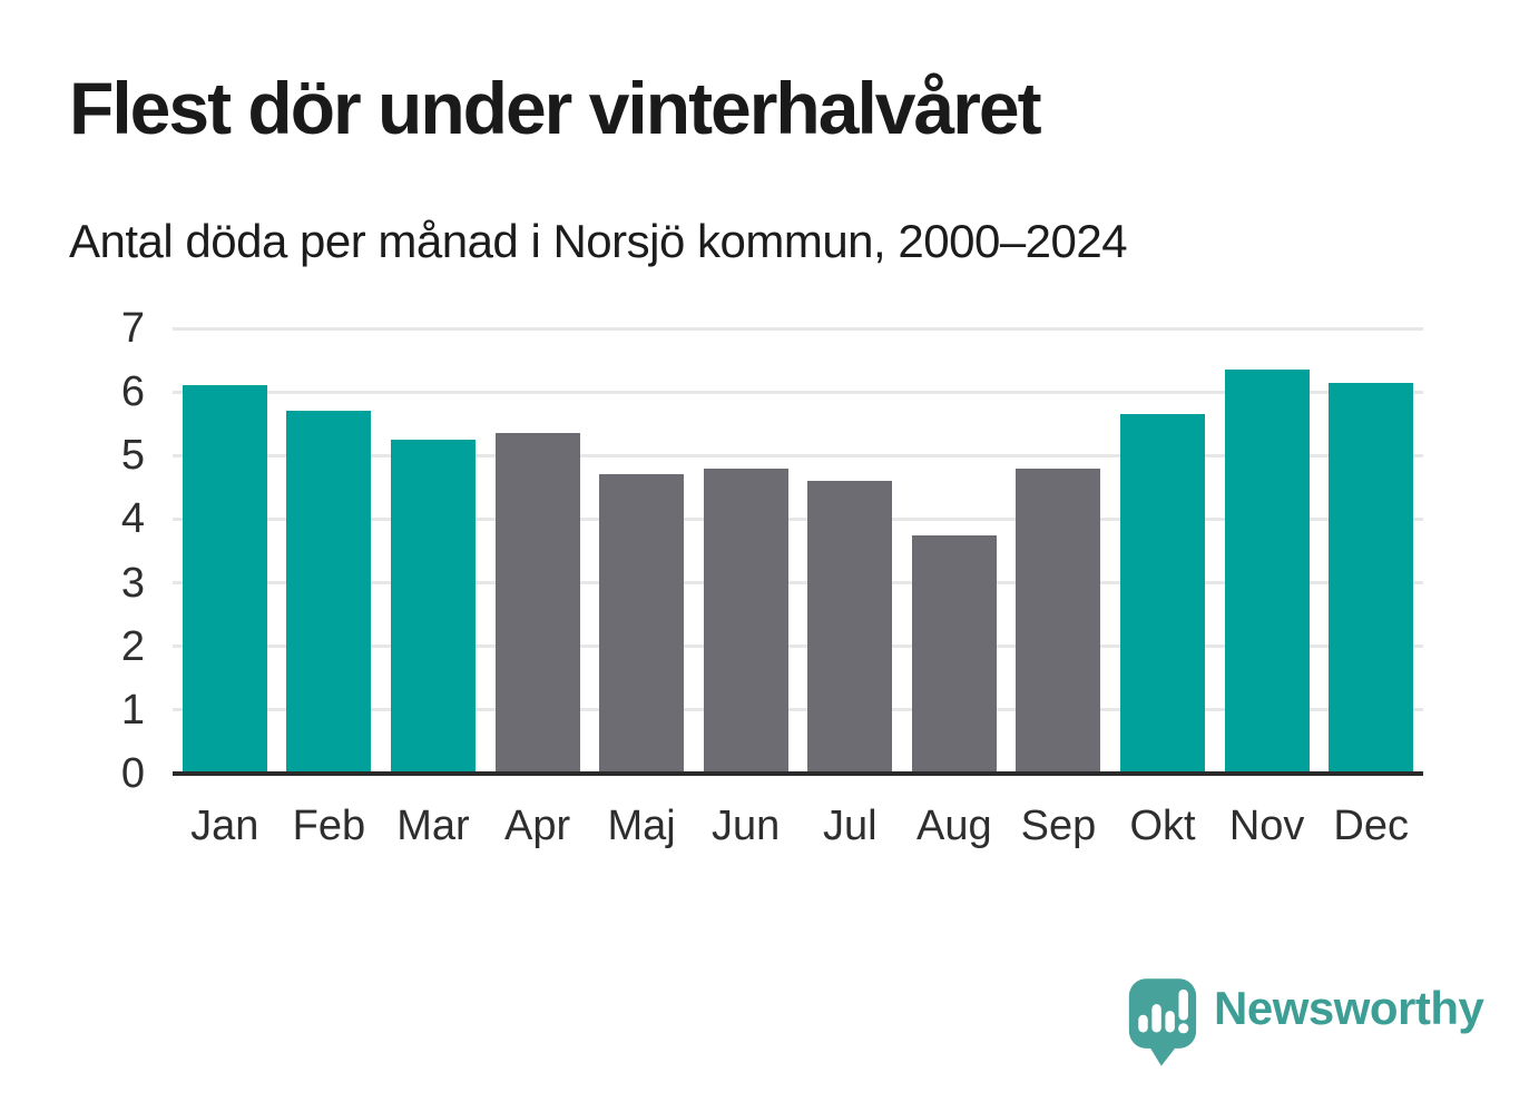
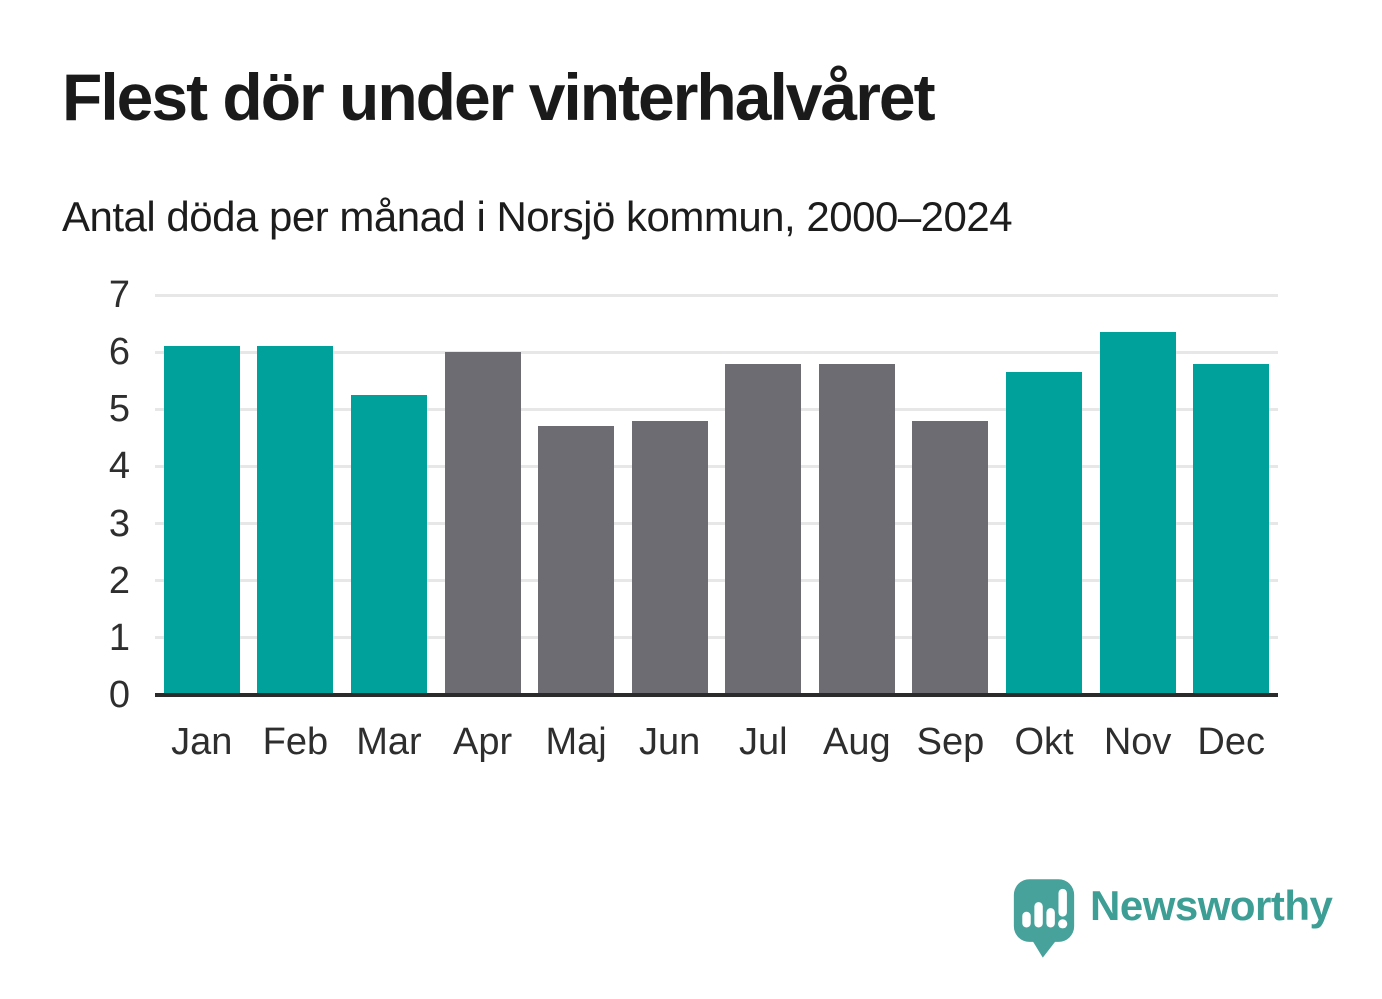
Feb: 5.7 -> 6.1
Apr: 5.3 -> 6.0
Jul: 4.6 -> 5.8
Aug: 3.8 -> 5.8
Dec: 6.2 -> 5.8
